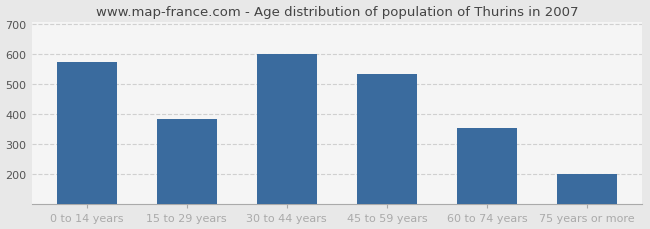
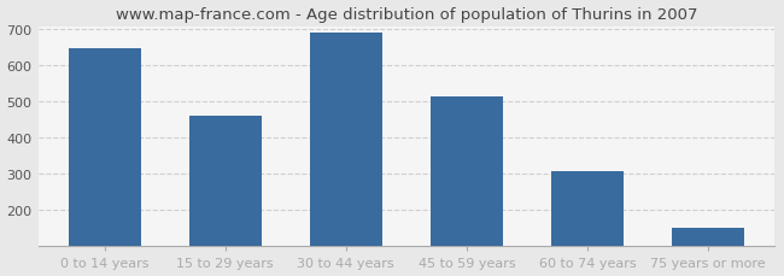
0 to 14 years: 575 -> 648
15 to 29 years: 385 -> 460
30 to 44 years: 600 -> 692
45 to 59 years: 535 -> 514
60 to 74 years: 355 -> 308
75 years or more: 200 -> 150
